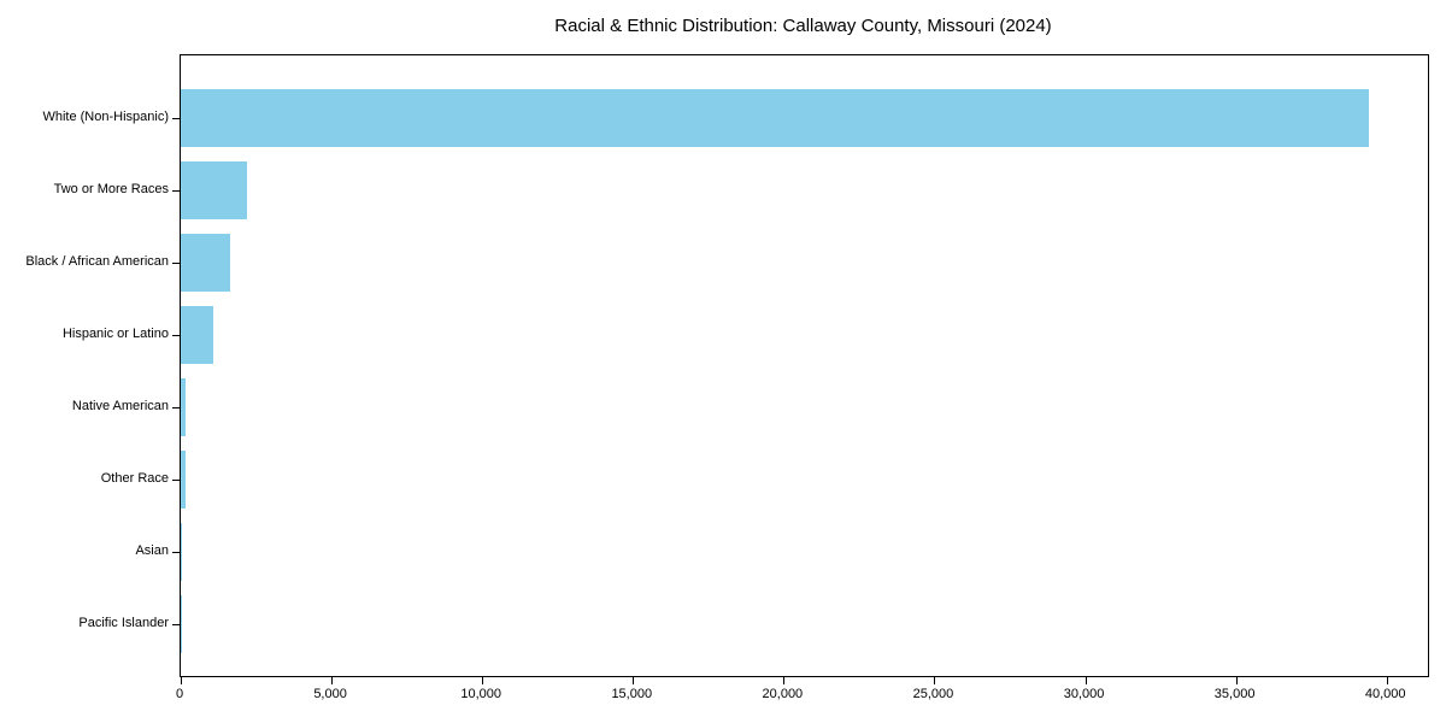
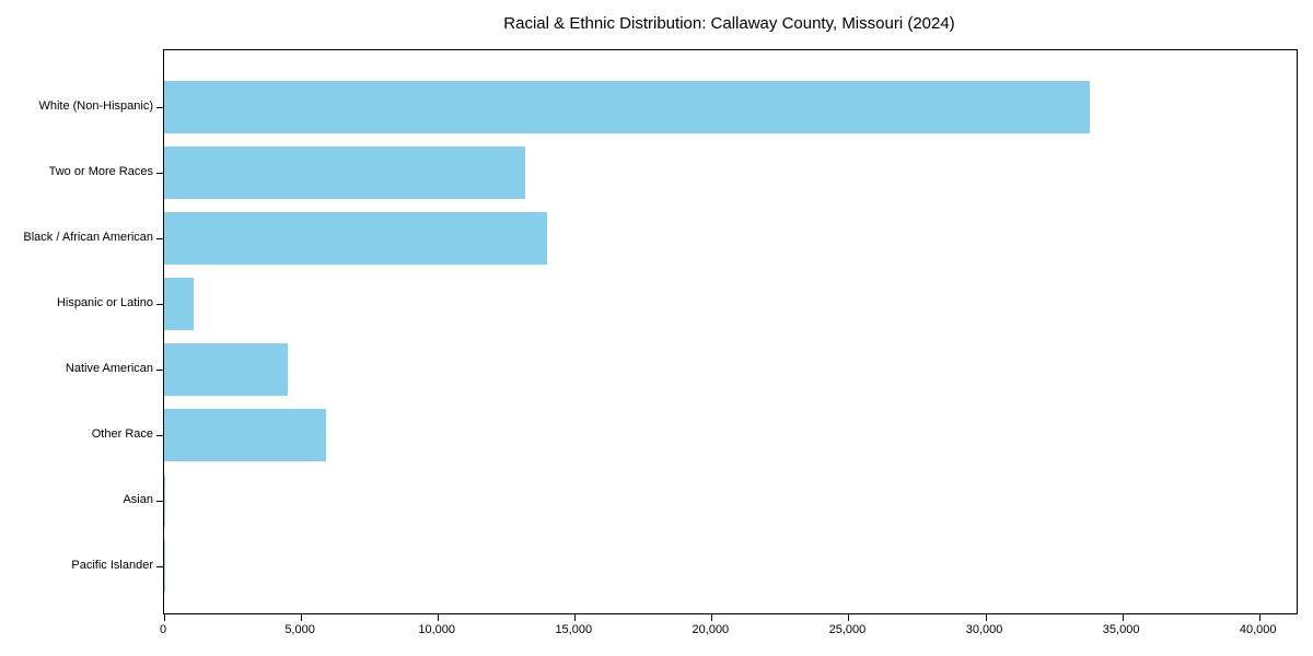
White (Non-Hispanic): 39400 -> 33800
Two or More Races: 2200 -> 13200
Black / African American: 1600 -> 14000
Native American: 200 -> 4500
Other Race: 200 -> 5900
